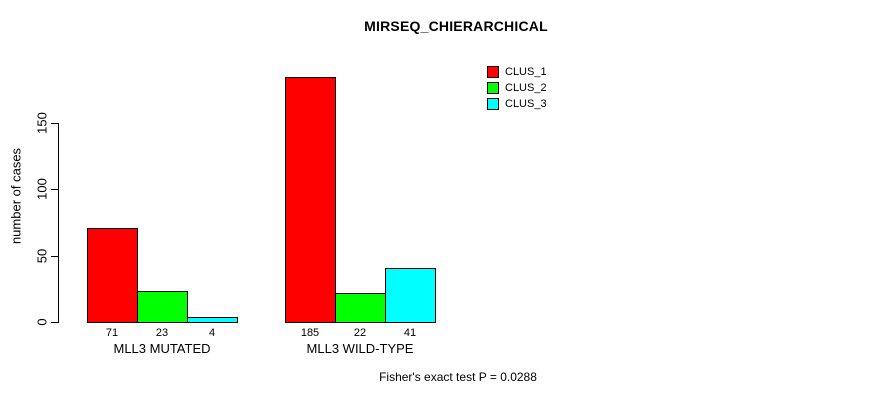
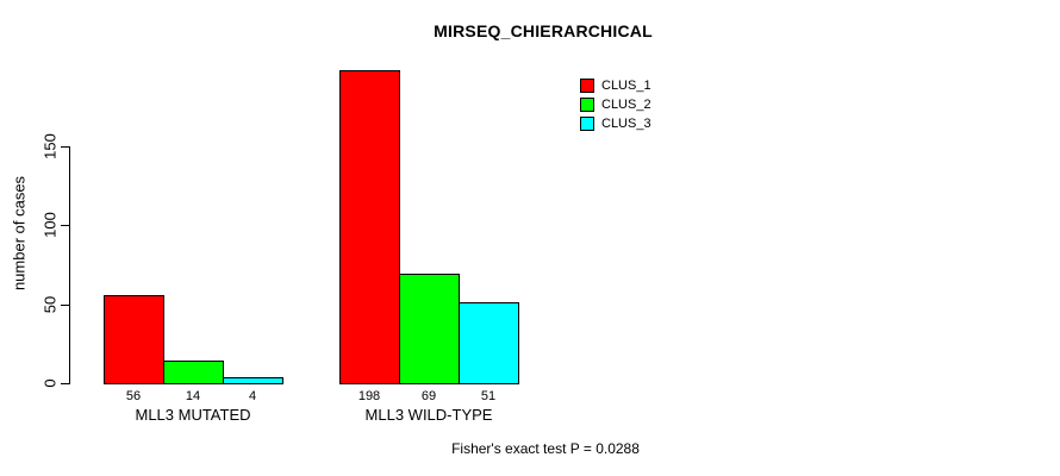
CLUS_1/MLL3 MUTATED: 71 -> 56
CLUS_2/MLL3 MUTATED: 23 -> 14
CLUS_1/MLL3 WILD-TYPE: 185 -> 198
CLUS_2/MLL3 WILD-TYPE: 22 -> 69
CLUS_3/MLL3 WILD-TYPE: 41 -> 51
